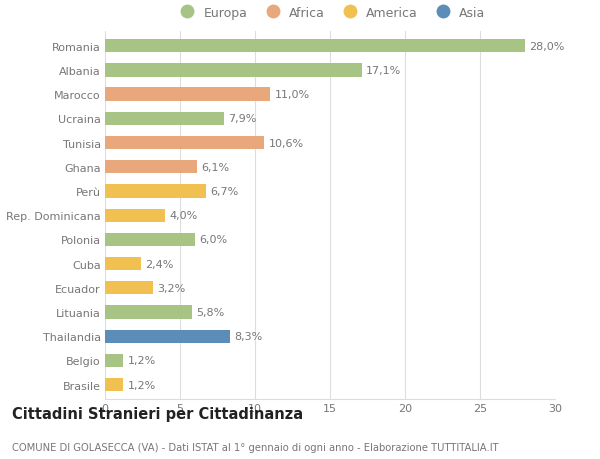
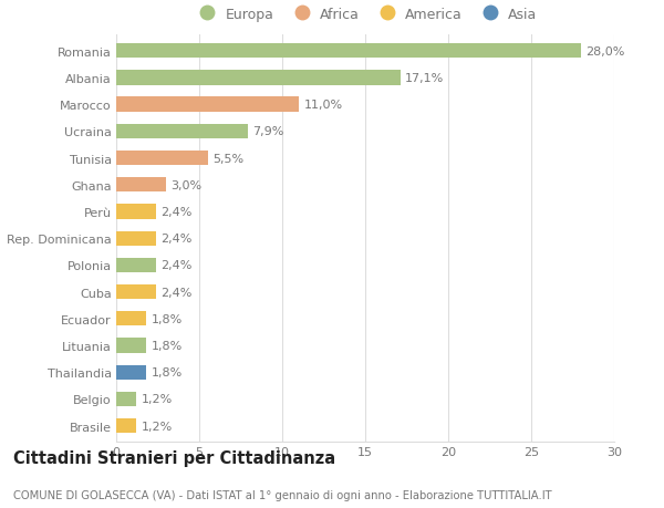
Tunisia: 10,6% -> 5,5%
Ghana: 6,1% -> 3,0%
Perù: 6,7% -> 2,4%
Rep. Dominicana: 4,0% -> 2,4%
Polonia: 6,0% -> 2,4%
Ecuador: 3,2% -> 1,8%
Lituania: 5,8% -> 1,8%
Thailandia: 8,3% -> 1,8%
